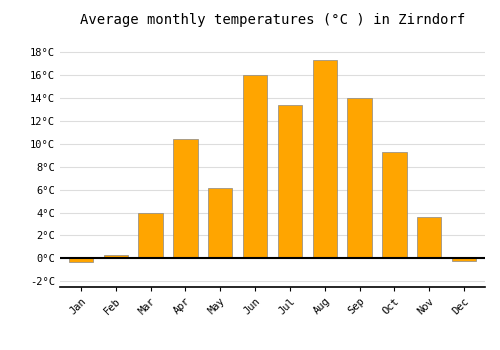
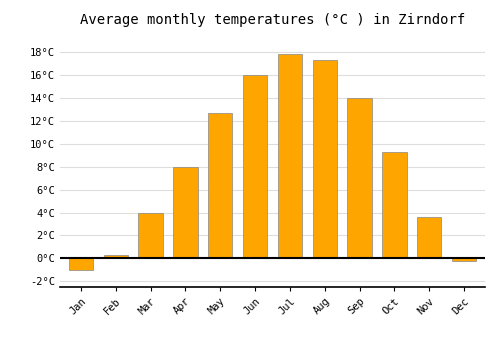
Jan: -0.3°C -> -1.0°C
Apr: 10.4°C -> 8.0°C
May: 6.1°C -> 12.7°C
Jul: 13.4°C -> 17.8°C
